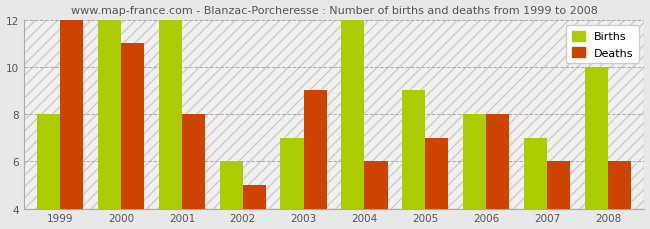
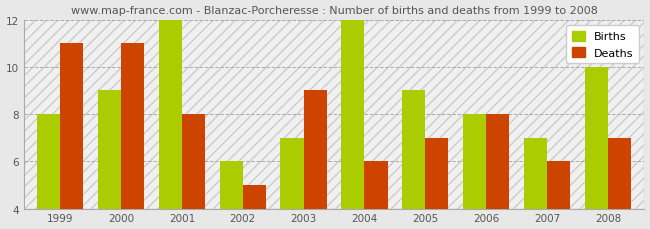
Deaths/1999: 12 -> 11
Births/2000: 12 -> 9
Deaths/2008: 6 -> 7
